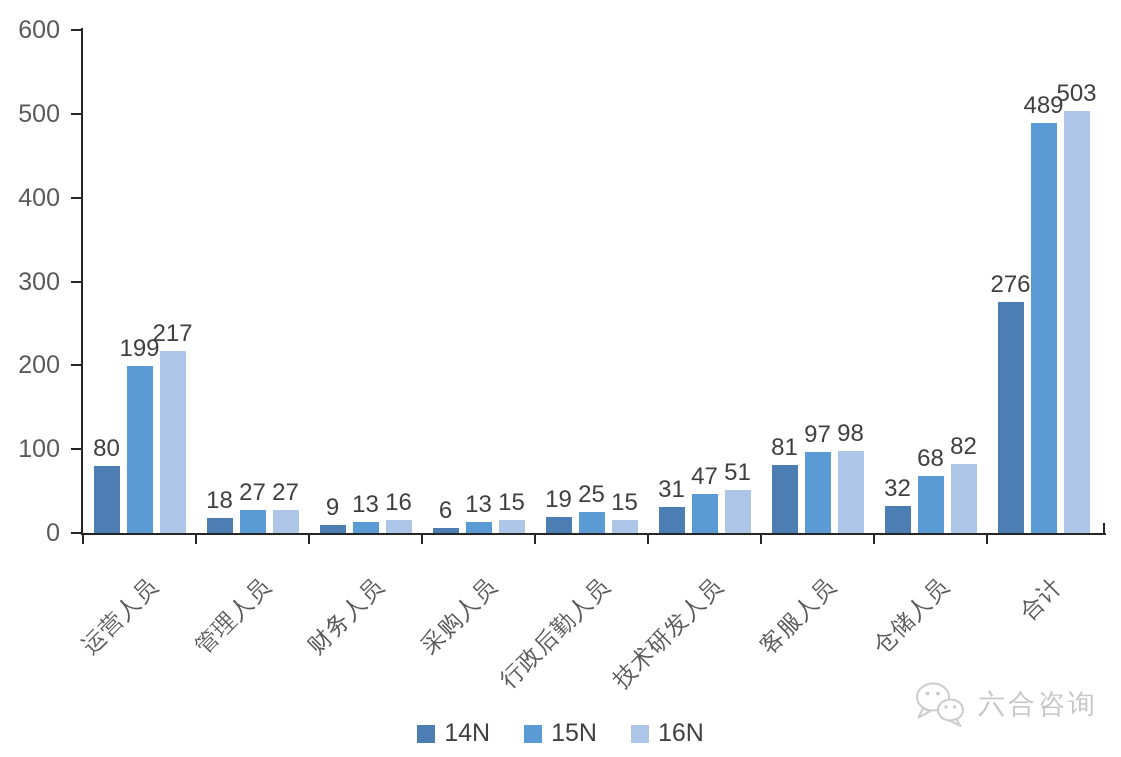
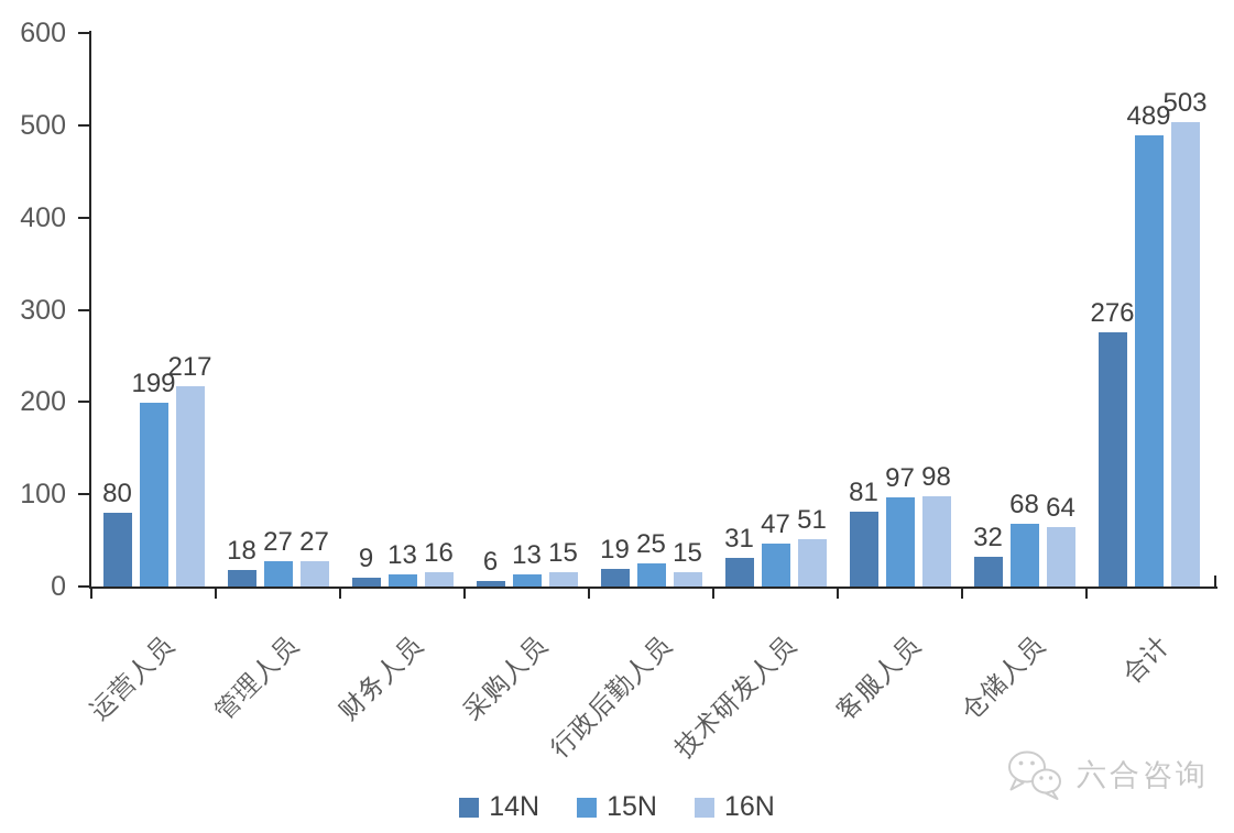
16N/仓储人员: 82 -> 64
